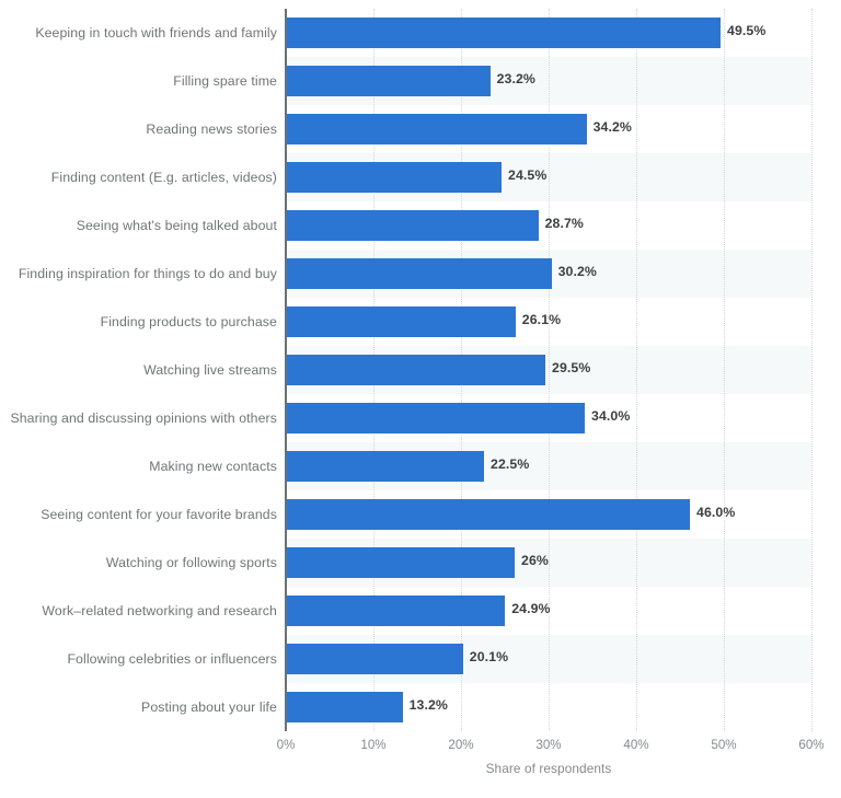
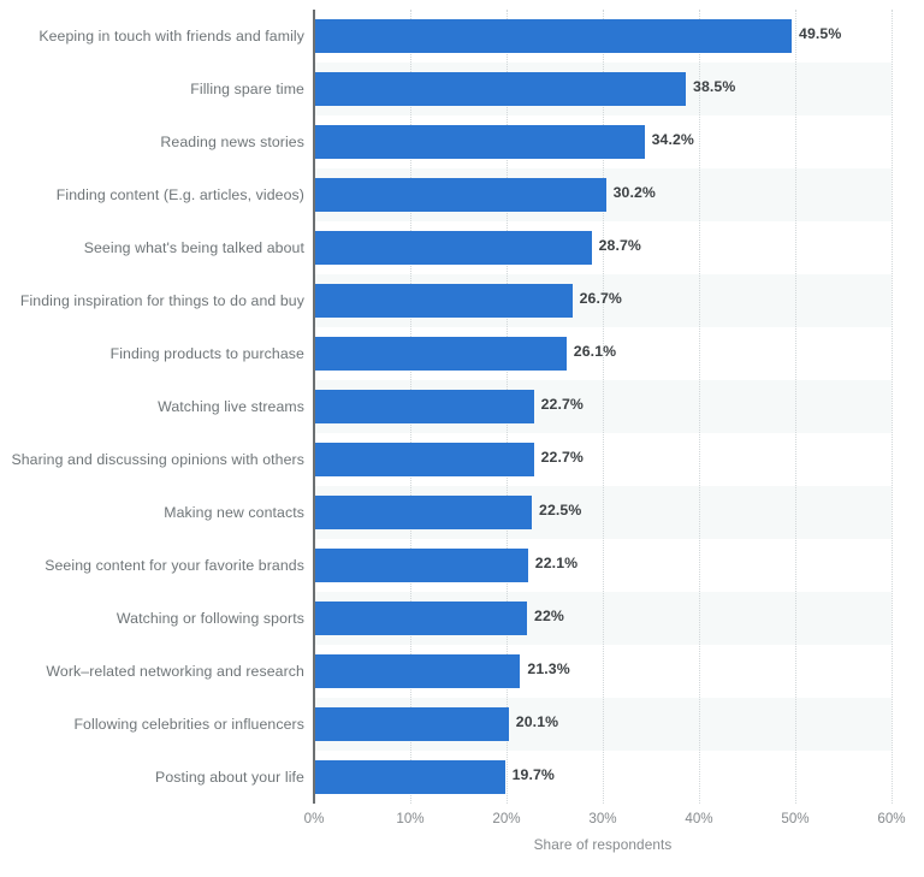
Filling spare time: 23.2% -> 38.5%
Finding content (E.g. articles, videos): 24.5% -> 30.2%
Finding inspiration for things to do and buy: 30.2% -> 26.7%
Watching live streams: 29.5% -> 22.7%
Sharing and discussing opinions with others: 34.0% -> 22.7%
Seeing content for your favorite brands: 46.0% -> 22.1%
Watching or following sports: 26% -> 22%
Work–related networking and research: 24.9% -> 21.3%
Posting about your life: 13.2% -> 19.7%
